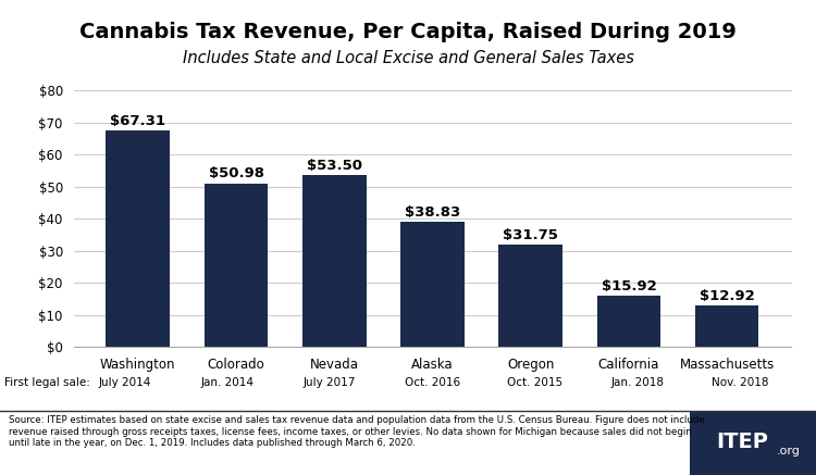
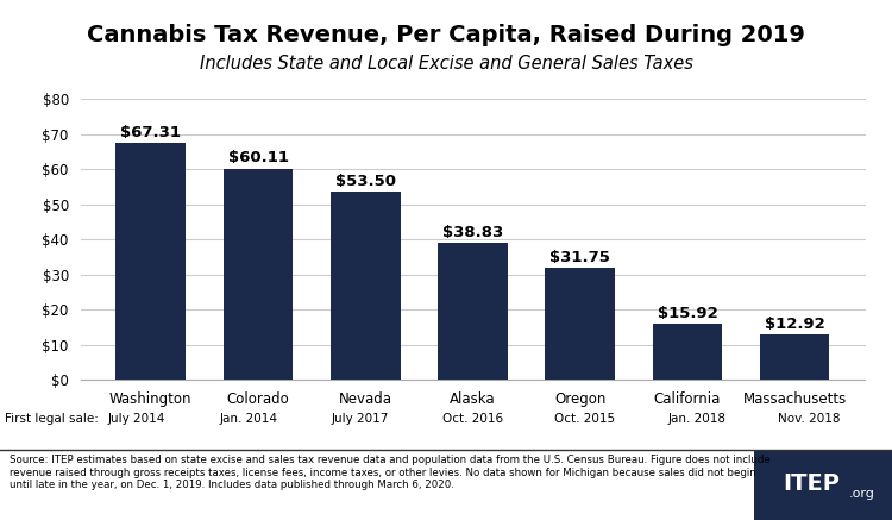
Colorado: $50.98 -> $60.11
